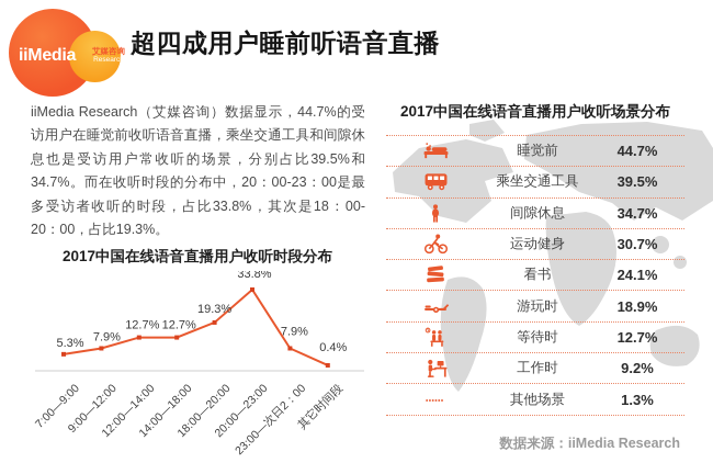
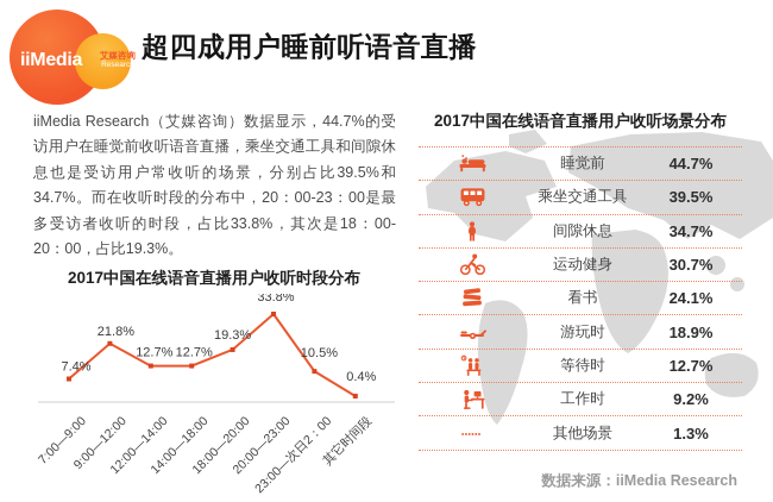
2017中国在线语音直播用户收听时段分布/7:00—9:00: 5.3% -> 7.4%
2017中国在线语音直播用户收听时段分布/9:00—12:00: 7.9% -> 21.8%
2017中国在线语音直播用户收听时段分布/23:00—次日2：00: 7.9% -> 10.5%
